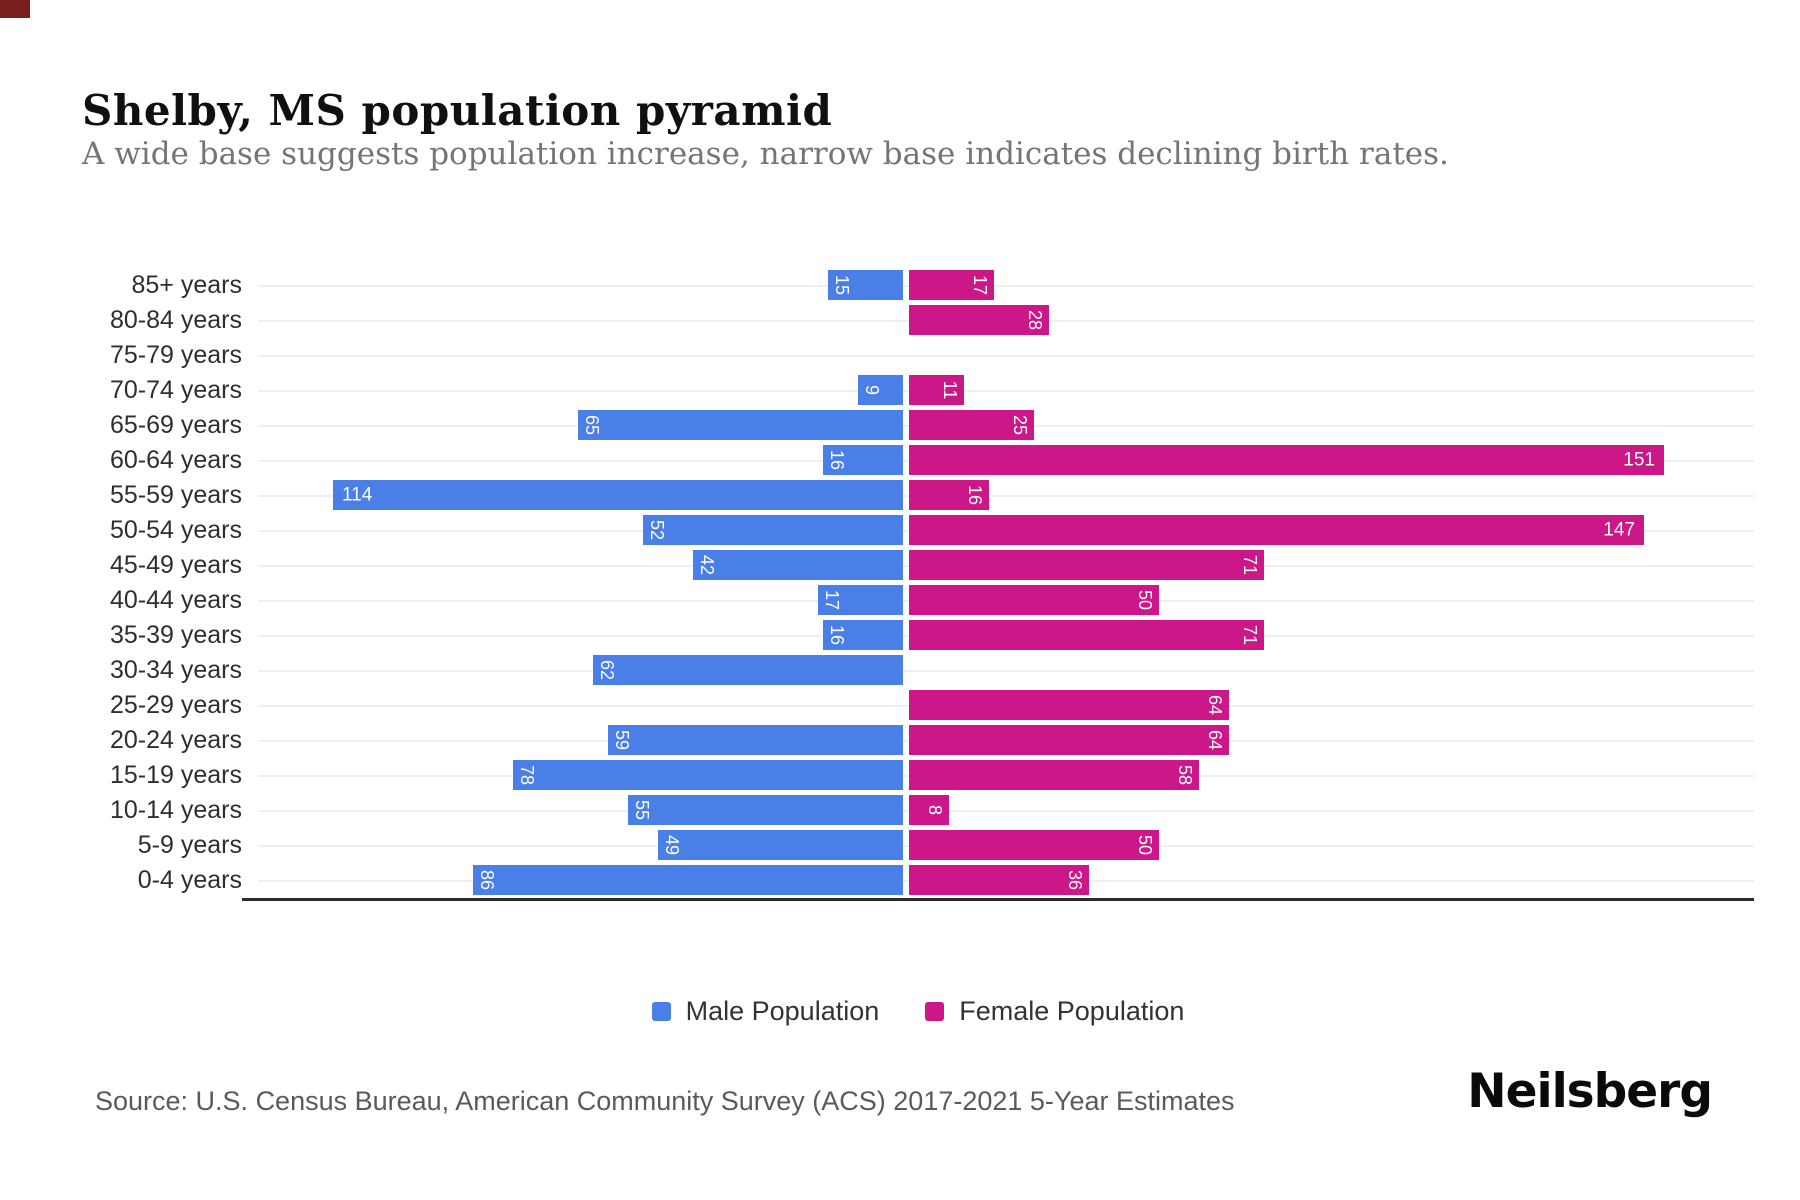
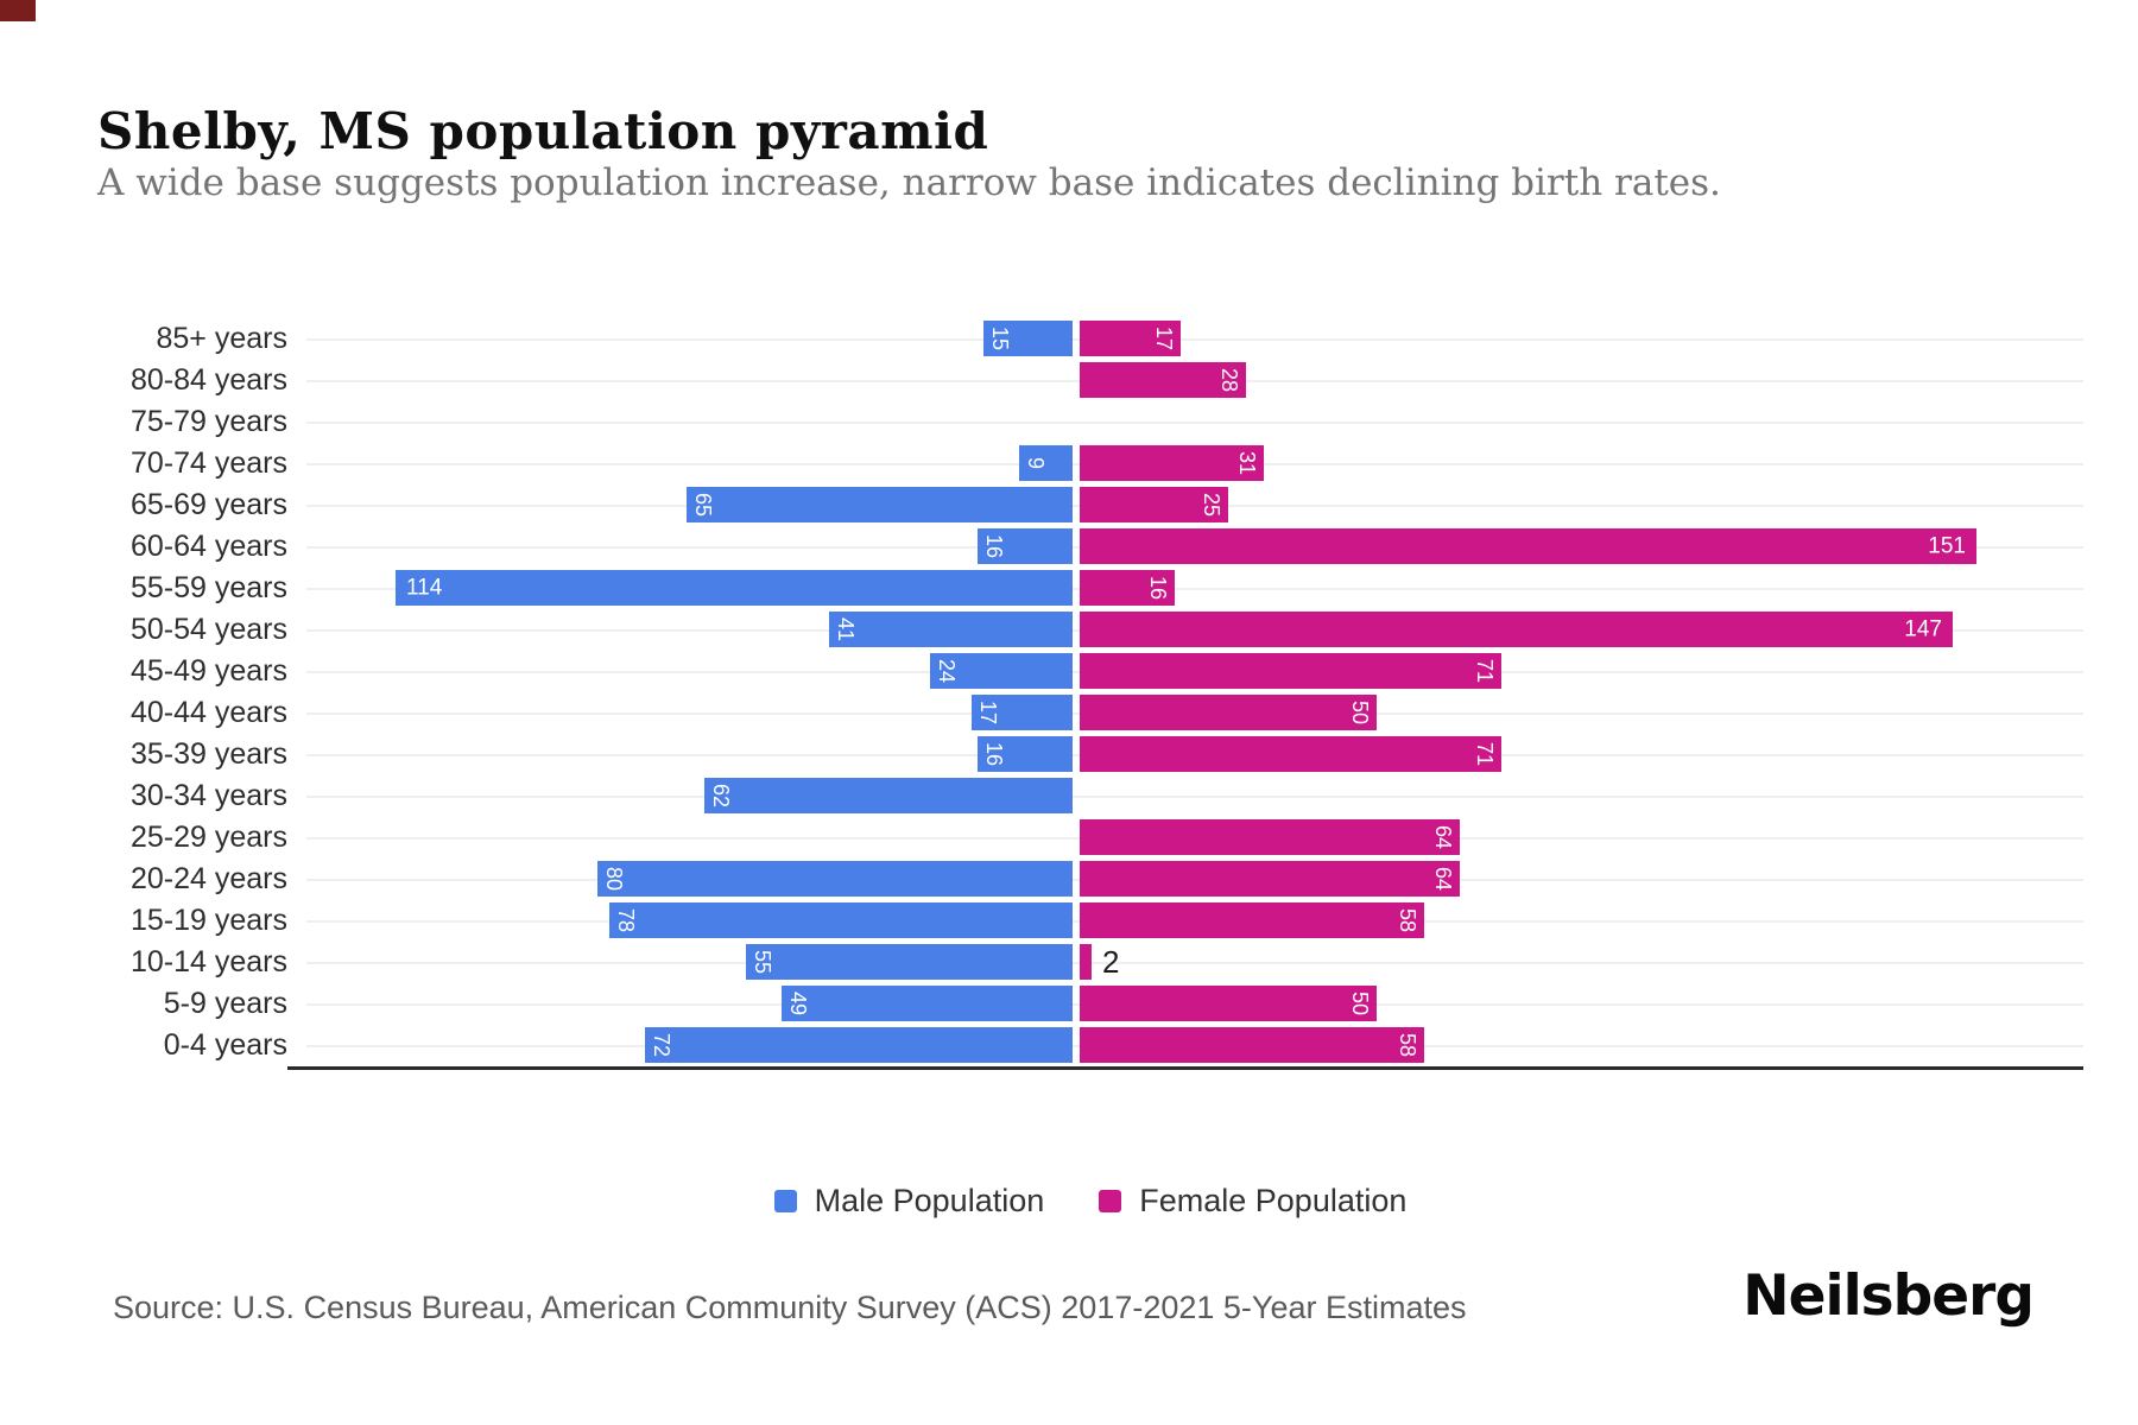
Female Population/70-74 years: 11 -> 31
Male Population/50-54 years: 52 -> 41
Male Population/45-49 years: 42 -> 24
Male Population/20-24 years: 59 -> 80
Female Population/10-14 years: 8 -> 2
Male Population/0-4 years: 86 -> 72
Female Population/0-4 years: 36 -> 58
